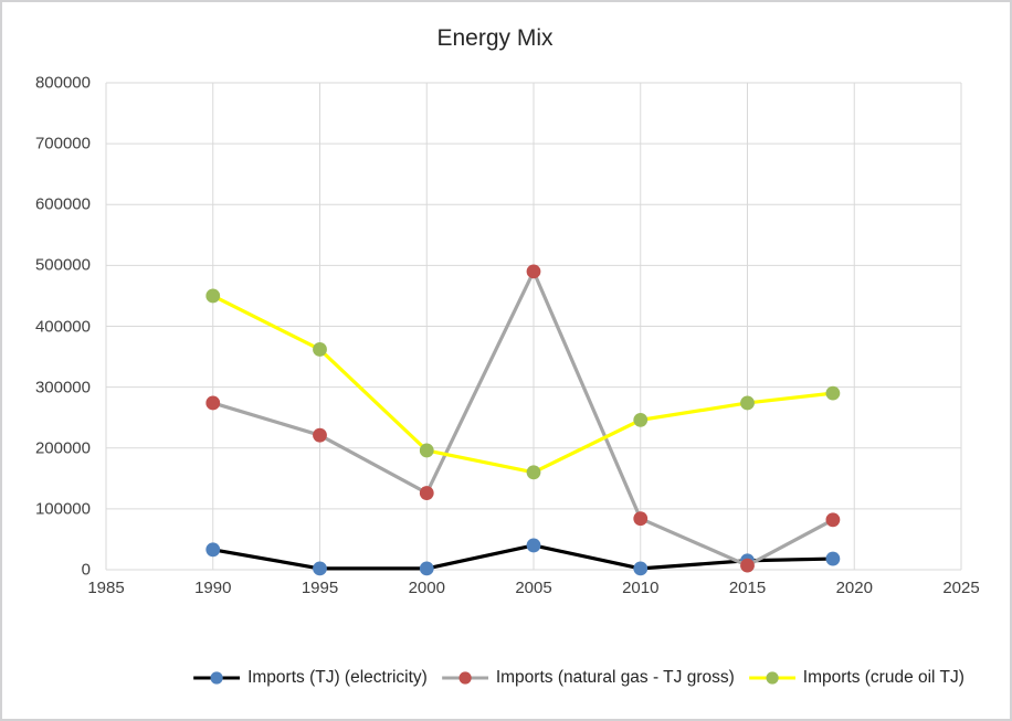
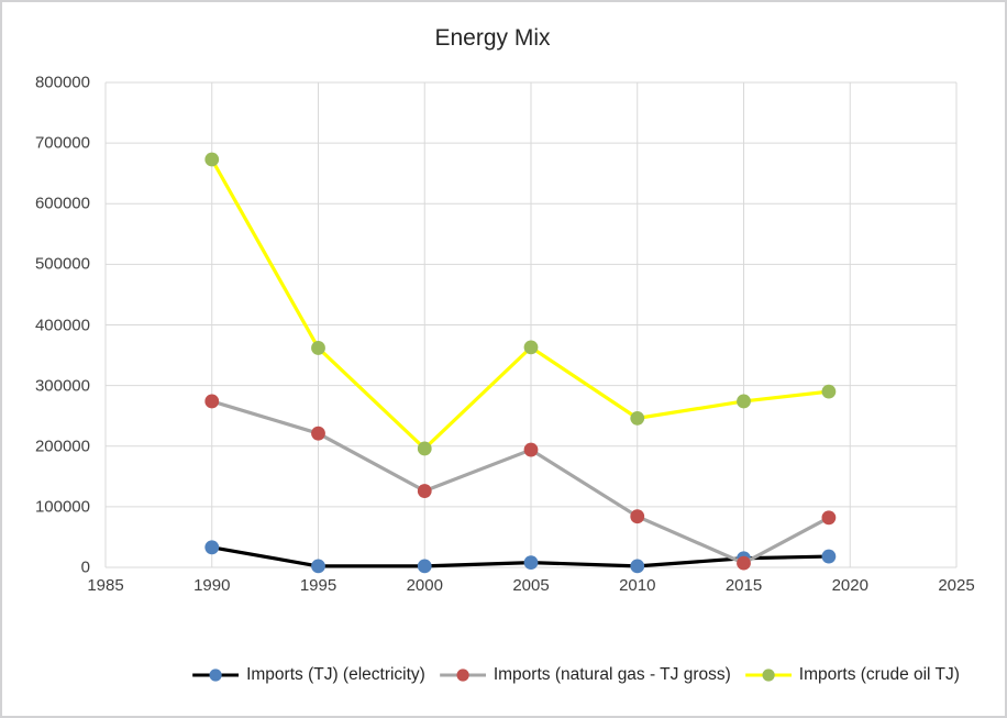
Imports (crude oil TJ)/1990: 450000 -> 670000
Imports (TJ) (electricity)/2005: 40000 -> 10000
Imports (natural gas - TJ gross)/2005: 490000 -> 190000
Imports (crude oil TJ)/2005: 160000 -> 360000
